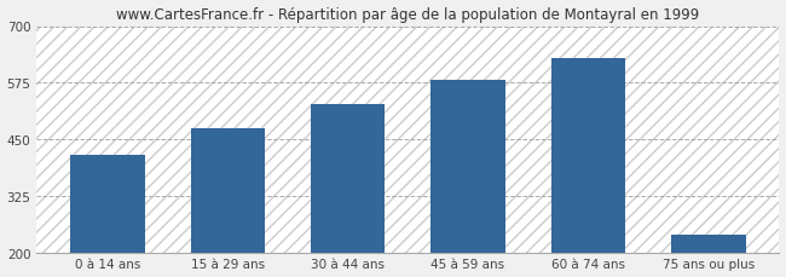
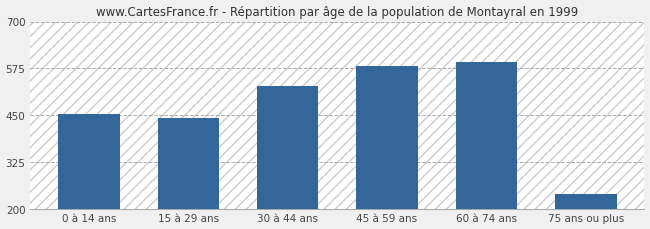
0 à 14 ans: 415 -> 453
15 à 29 ans: 475 -> 443
60 à 74 ans: 630 -> 592
